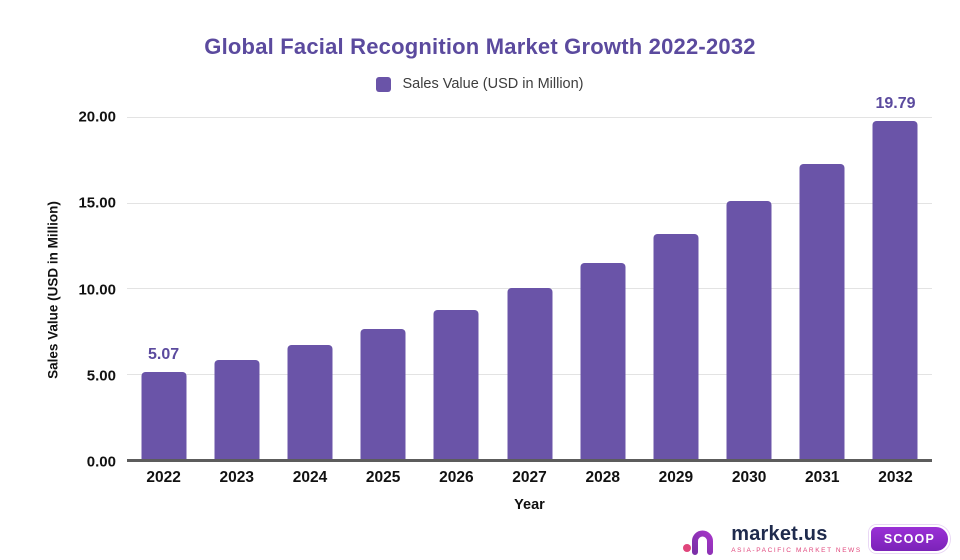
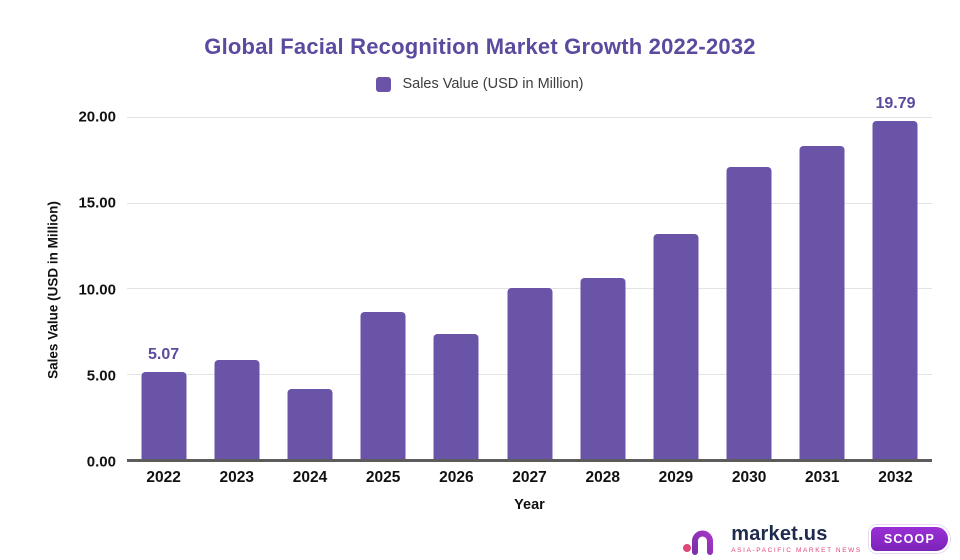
2024: 6.7 -> 4.1
2025: 7.6 -> 8.6
2026: 8.7 -> 7.3
2028: 11.5 -> 10.6
2030: 15.1 -> 17.1
2031: 17.3 -> 18.3
